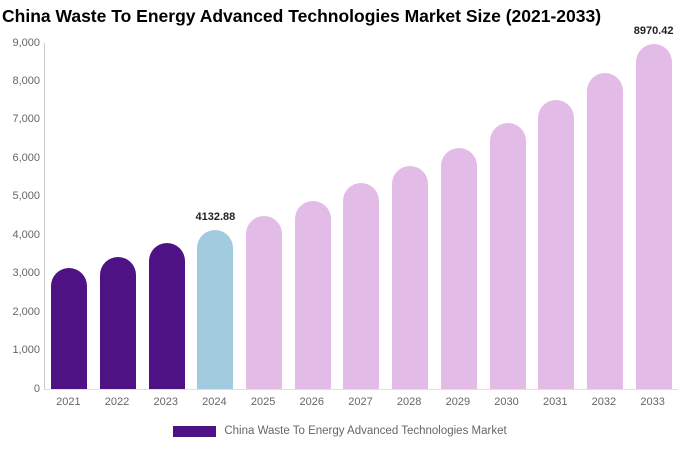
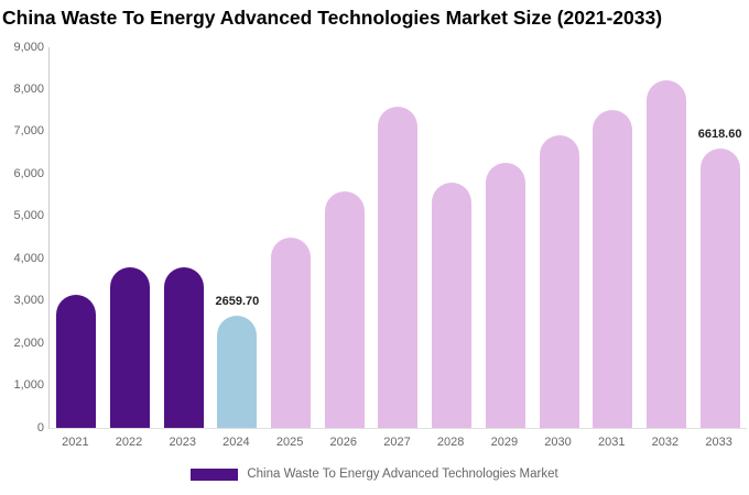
2022: 3400 -> 3800
2024: 4132.88 -> 2659.70
2026: 4900 -> 5600
2027: 5400 -> 7600
2033: 8970.42 -> 6618.60
